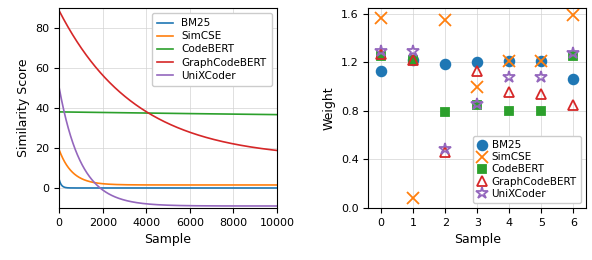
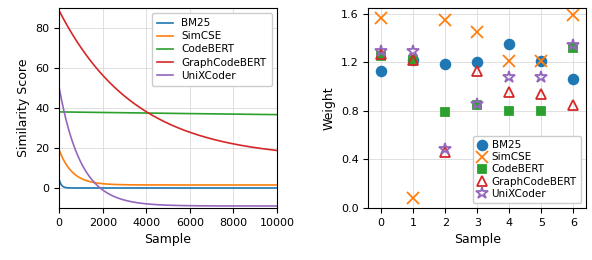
SimCSE/3: 1.00 -> 1.45
BM25/4: 1.21 -> 1.35
CodeBERT/6: 1.25 -> 1.32
UniXCoder/6: 1.28 -> 1.34
